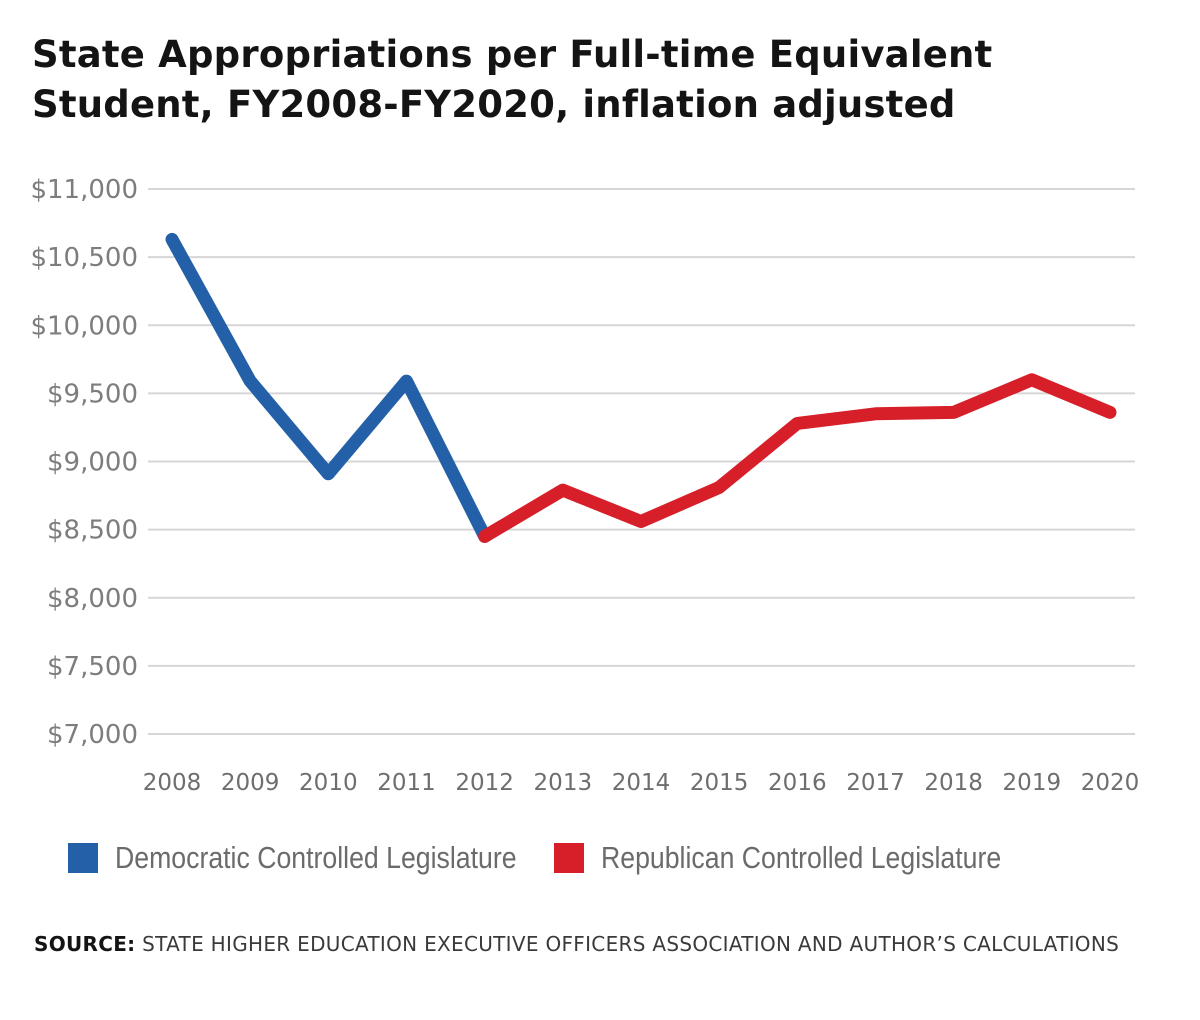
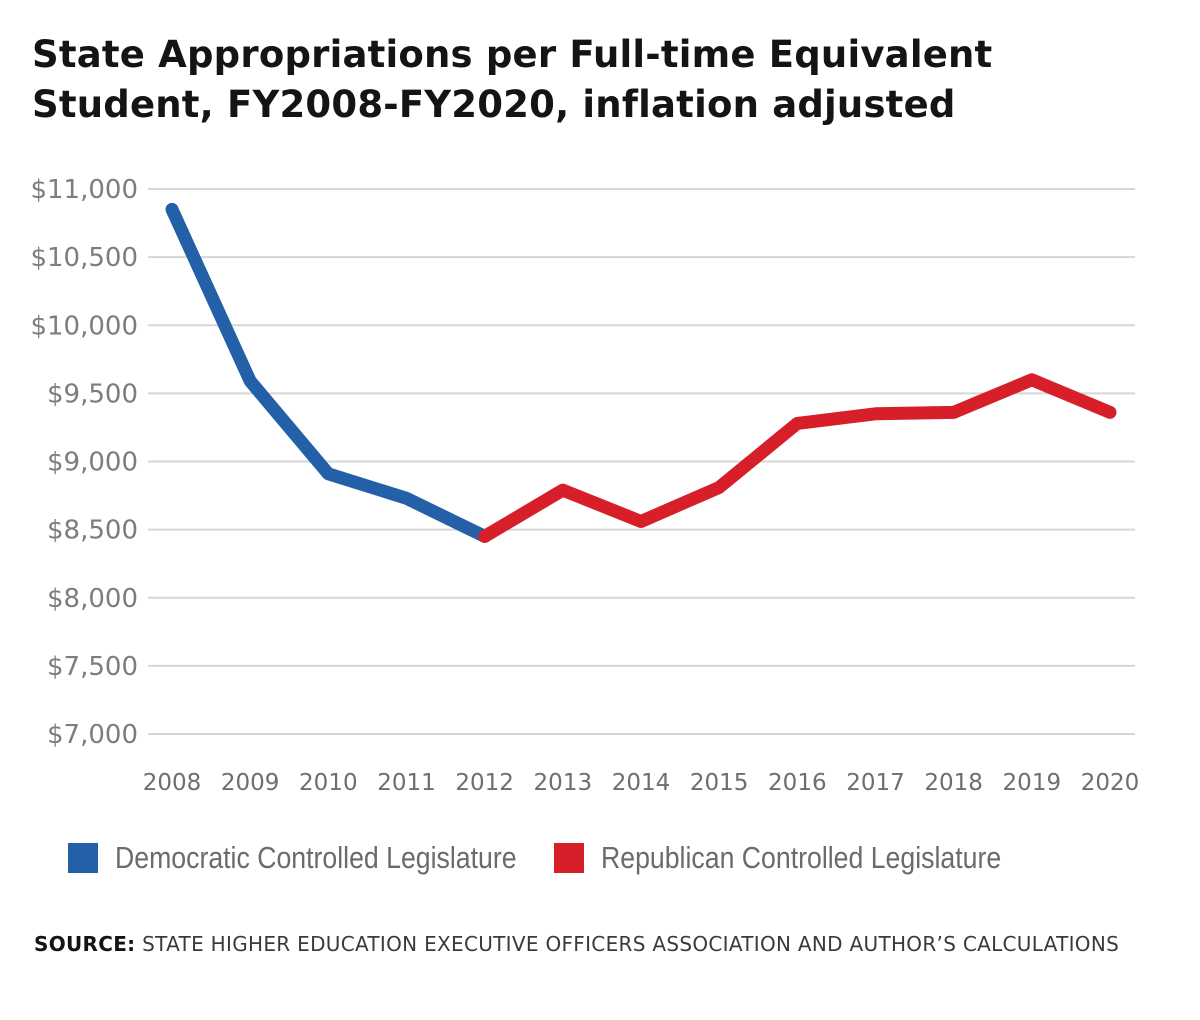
2008: $10630 -> $10850
2011: $9590 -> $8730
